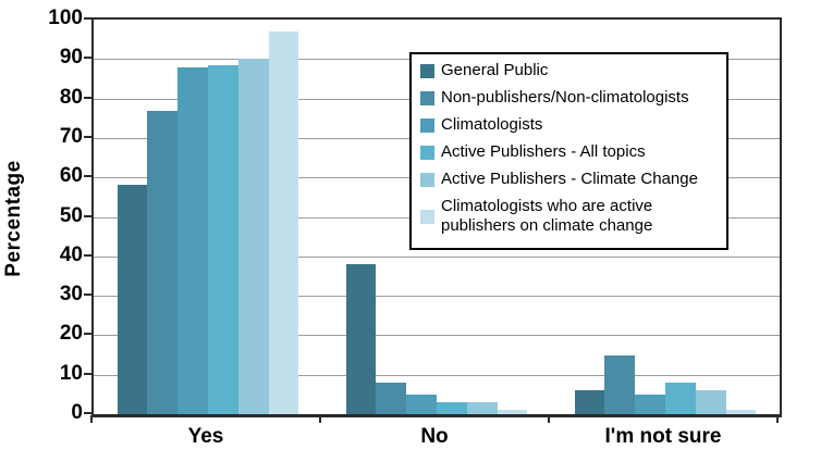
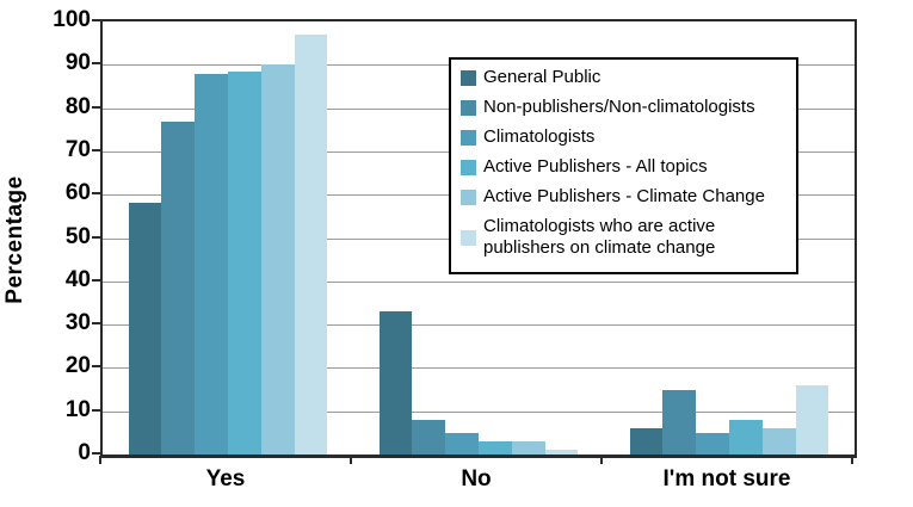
General Public/No: 38 -> 33
Climatologists who are active publishers on climate change/I'm not sure: 1 -> 16
